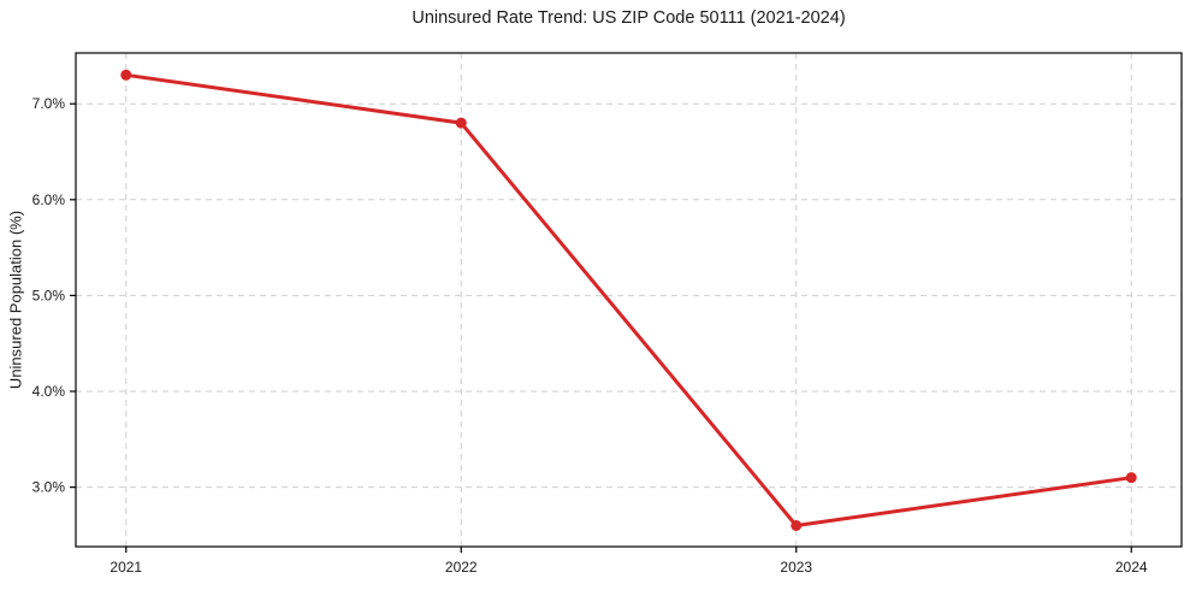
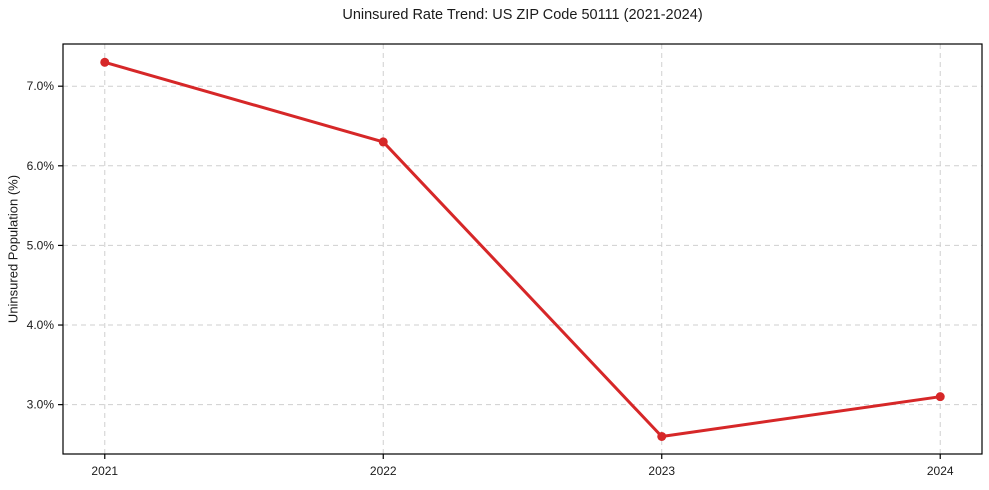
2022: 6.8% -> 6.3%
